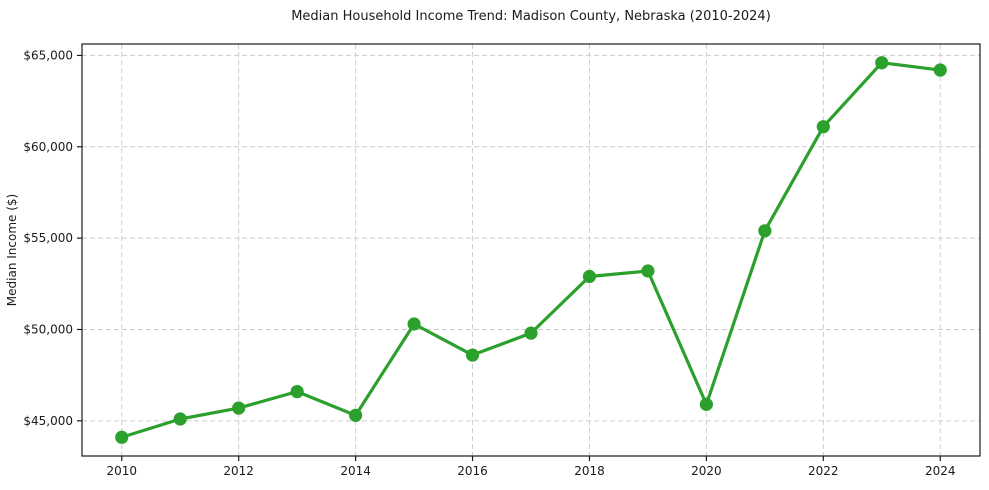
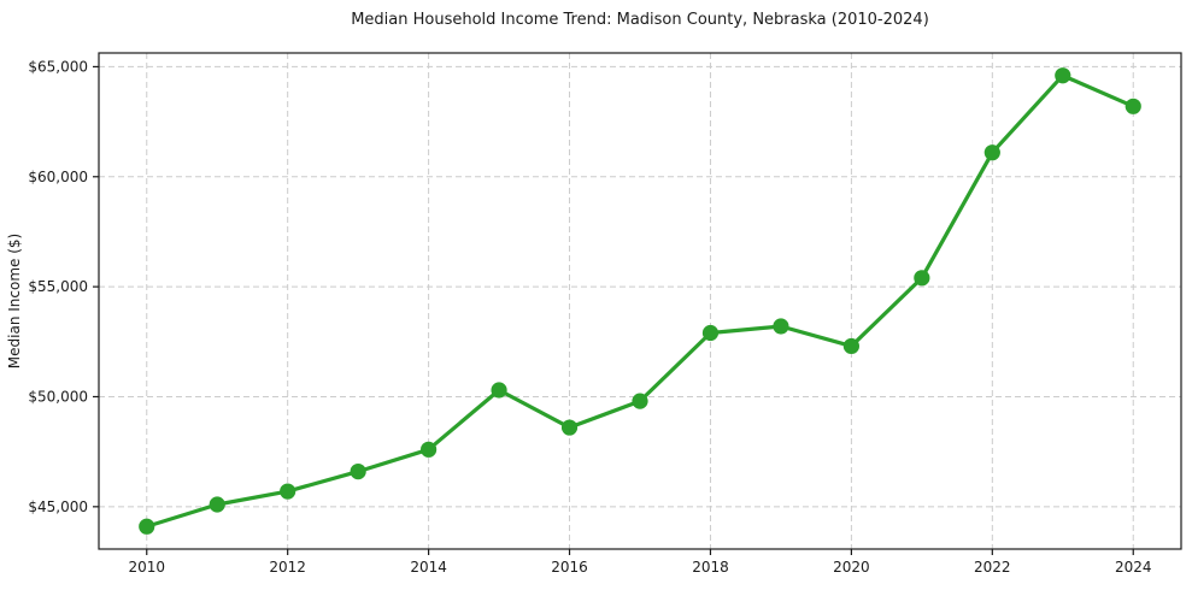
2014: $45300 -> $47600
2020: $45900 -> $52300
2024: $64200 -> $63200
